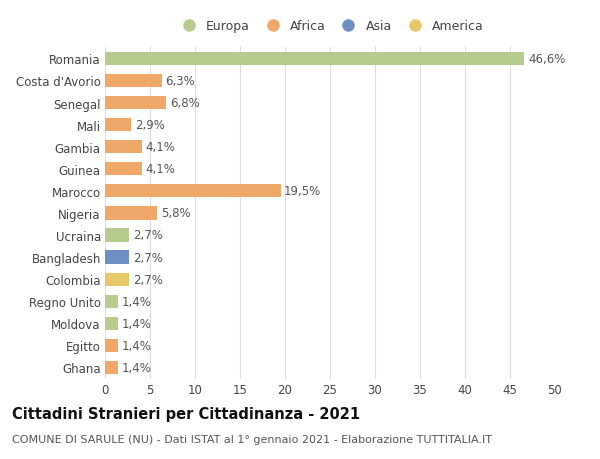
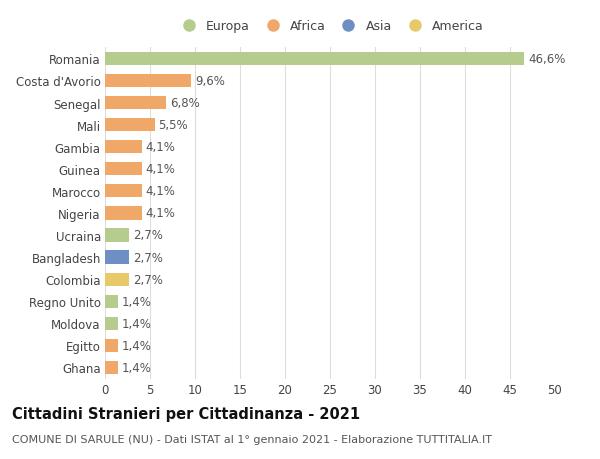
Costa d'Avorio: 6,3% -> 9,6%
Mali: 2,9% -> 5,5%
Marocco: 19,5% -> 4,1%
Nigeria: 5,8% -> 4,1%
